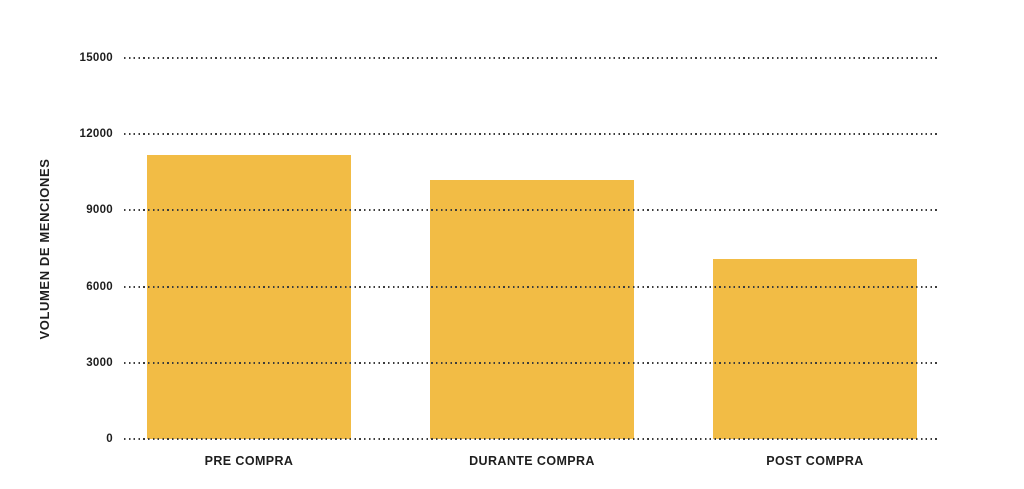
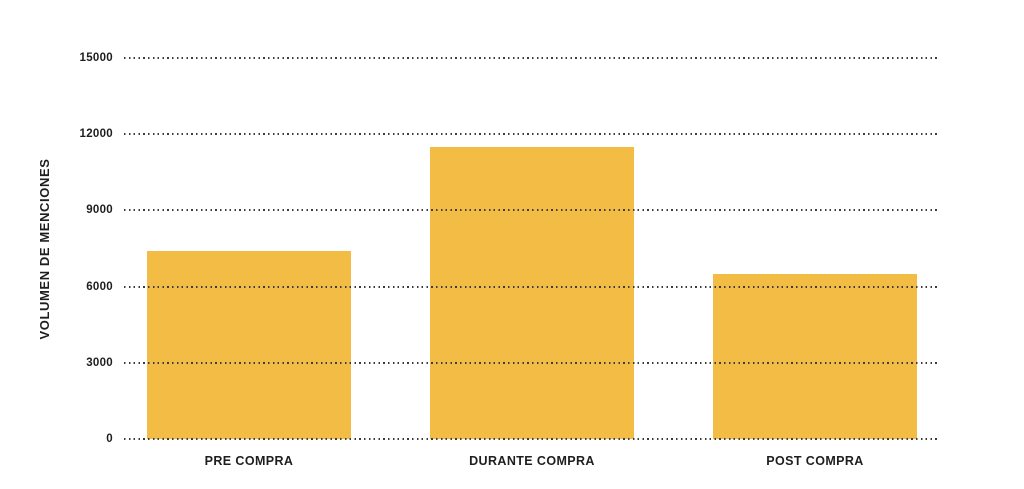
PRE COMPRA: 11200 -> 7400
DURANTE COMPRA: 10200 -> 11500
POST COMPRA: 7100 -> 6500
